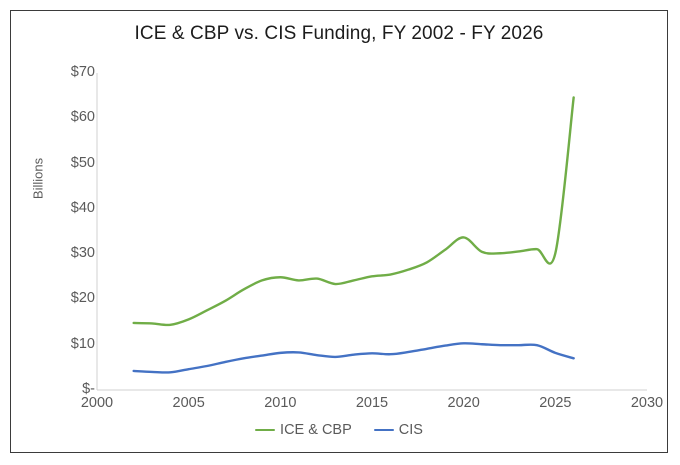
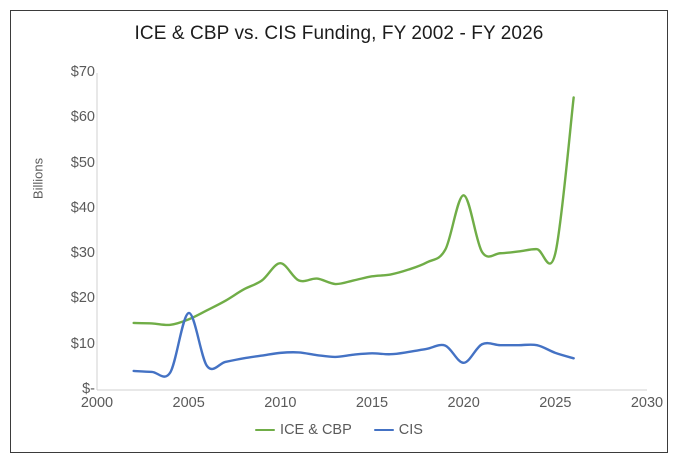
CIS/2005: $5 -> $17
ICE & CBP/2010: $25 -> $28
ICE & CBP/2020: $34 -> $43
CIS/2020: $10 -> $6
